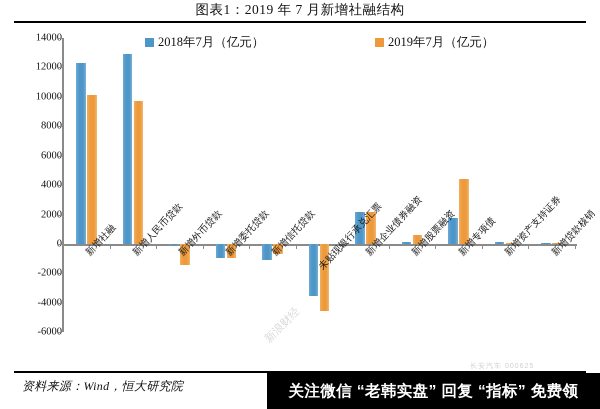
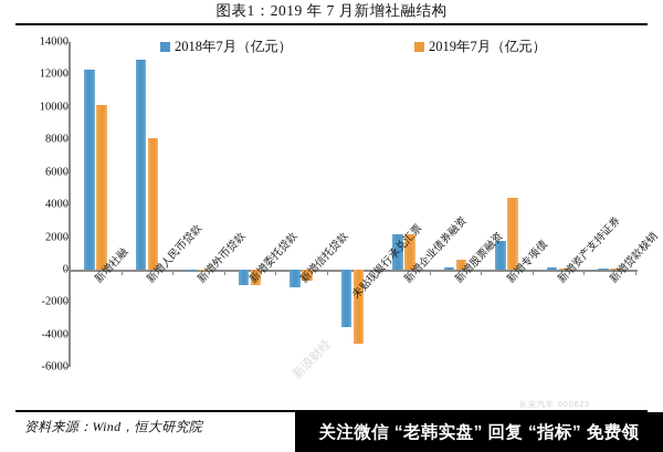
2019年7月（亿元）/新增人民币贷款: 9700 -> 8100
2019年7月（亿元）/新增外币贷款: -1400 -> -100
